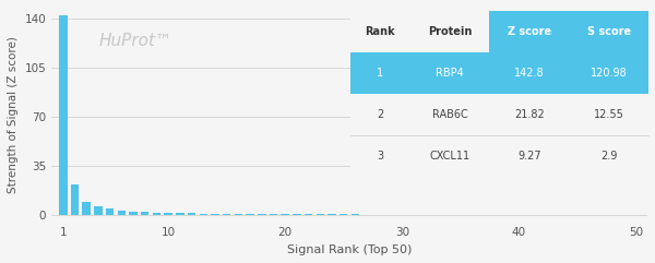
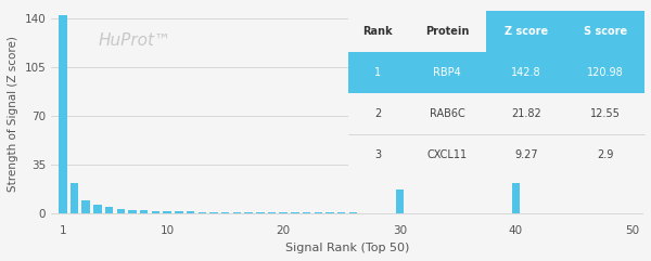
30: 0 -> 17
40: 0 -> 22
